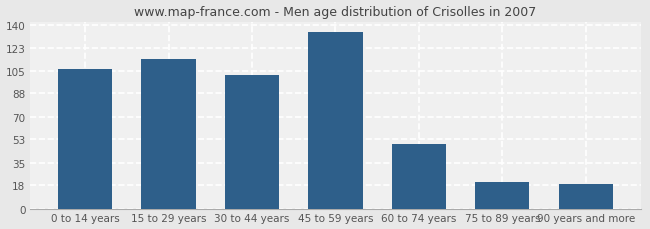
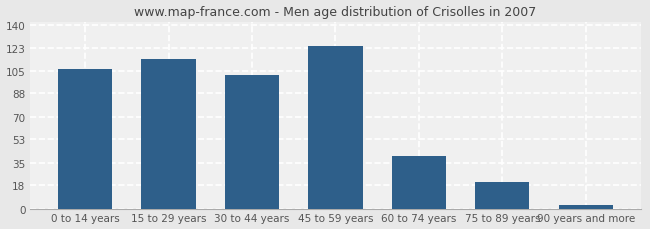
45 to 59 years: 135 -> 124
60 to 74 years: 49 -> 40
90 years and more: 19 -> 3
